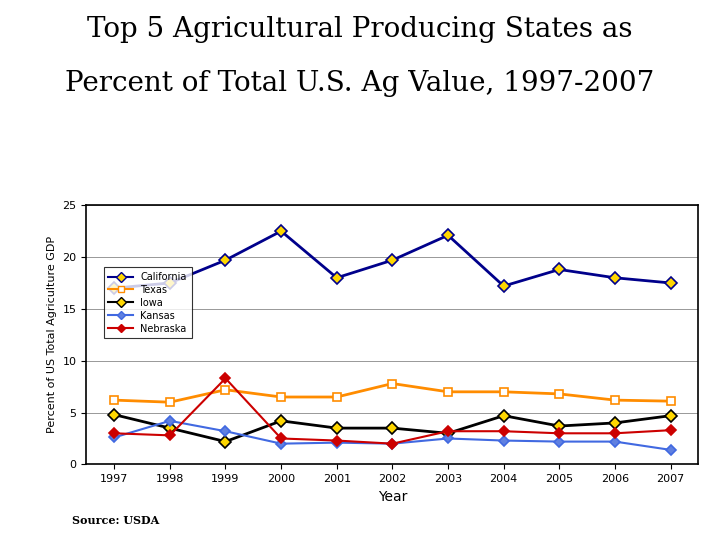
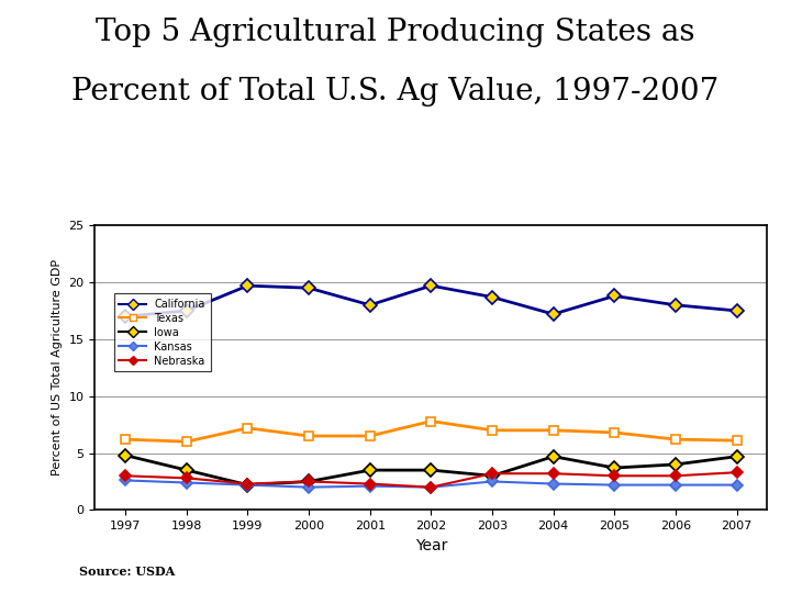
Kansas/1998: 4.2 -> 2.4
Kansas/1999: 3.2 -> 2.2
Nebraska/1999: 8.3 -> 2.3
California/2000: 22.5 -> 19.5
Iowa/2000: 4.2 -> 2.5
California/2003: 22.1 -> 18.7
Kansas/2007: 1.4 -> 2.2
